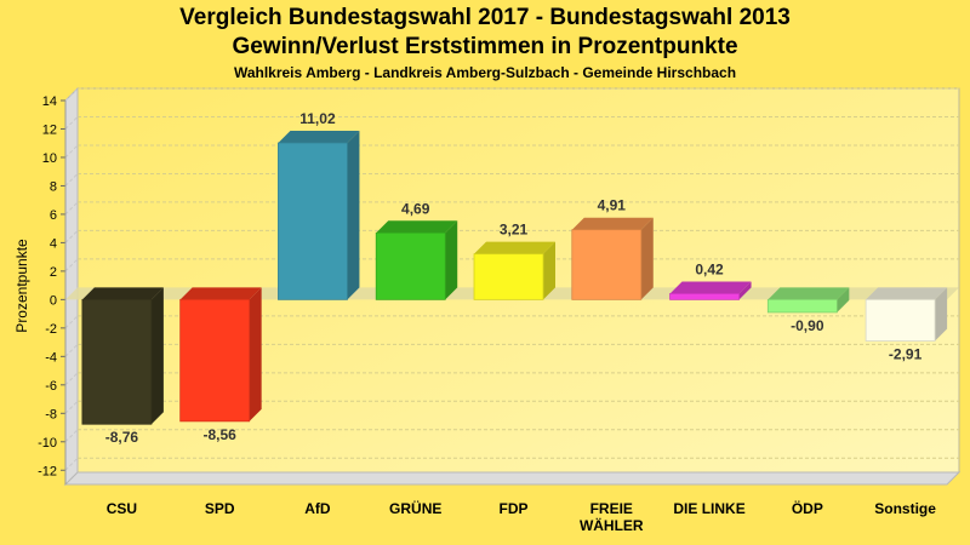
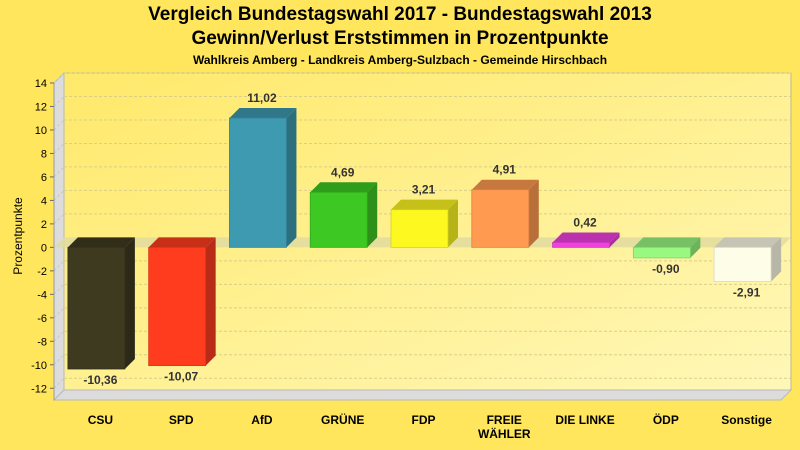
CSU: -8,76 -> -10,36
SPD: -8,56 -> -10,07
